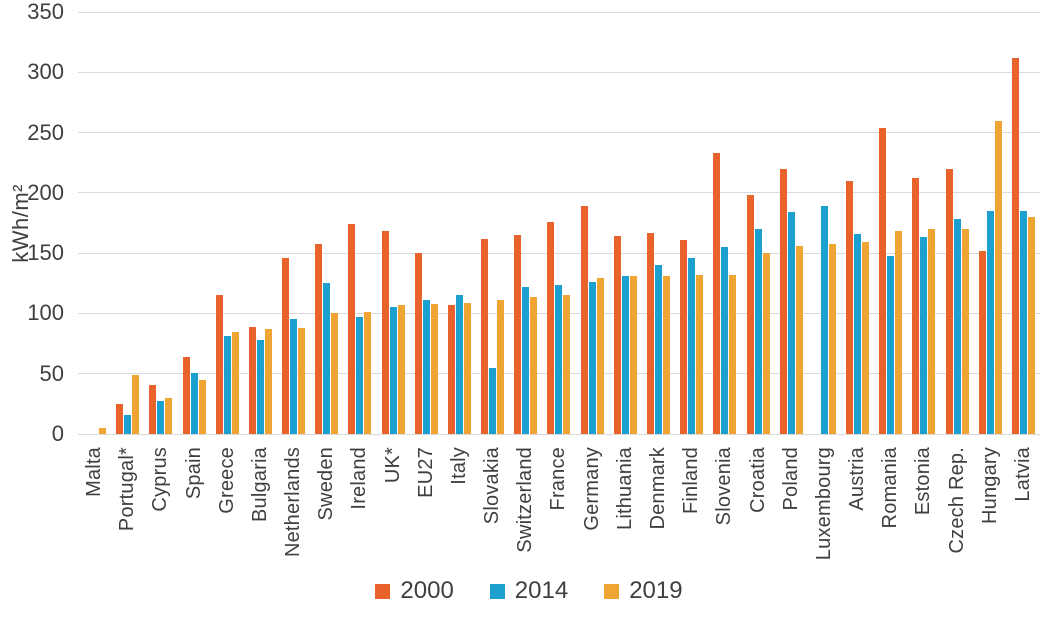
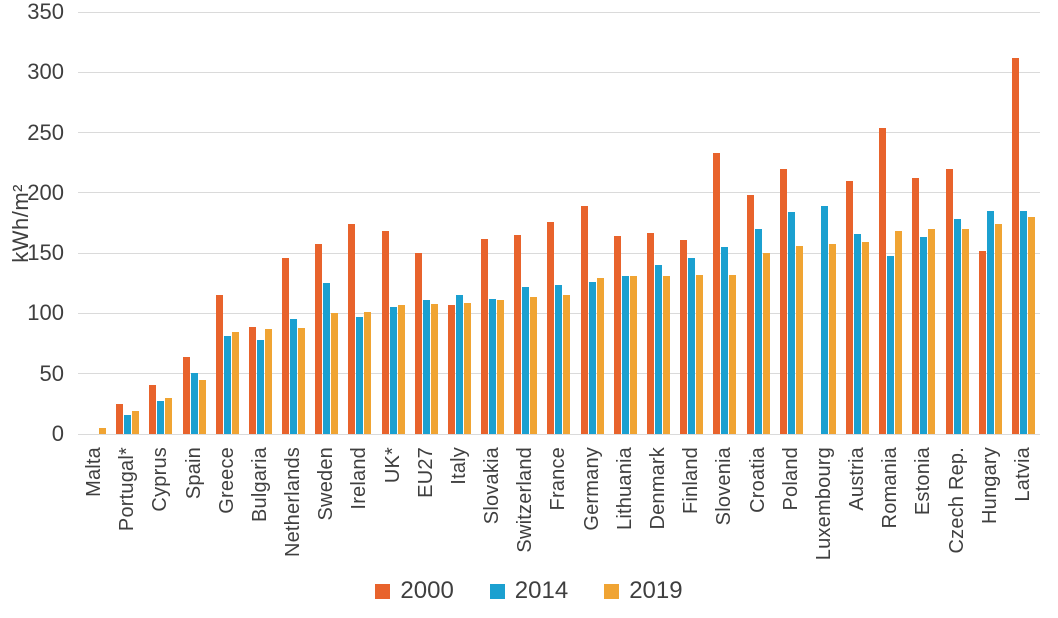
2019/Portugal*: 49 -> 19
2014/Slovakia: 55 -> 112
2019/Hungary: 260 -> 174
